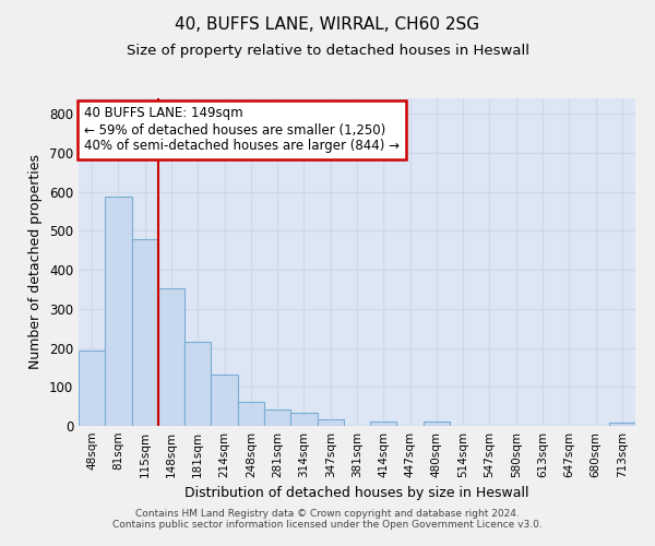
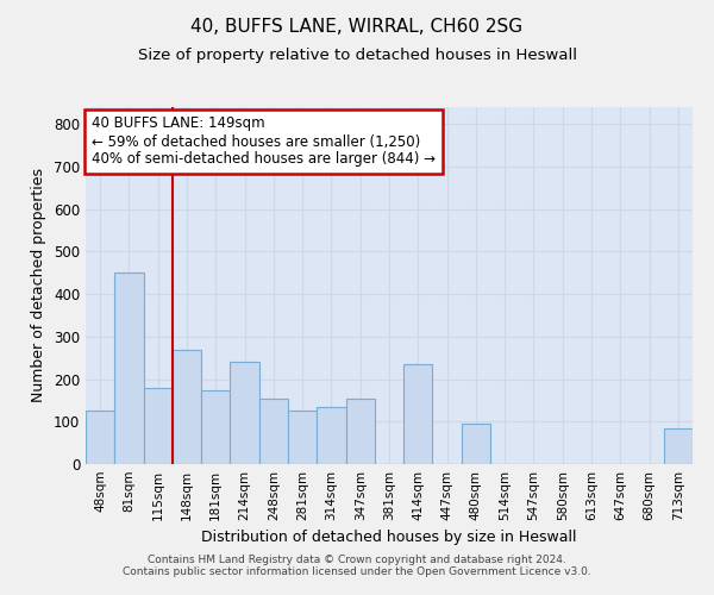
48sqm: 192 -> 125
81sqm: 588 -> 450
115sqm: 480 -> 180
148sqm: 352 -> 270
181sqm: 215 -> 175
214sqm: 133 -> 240
248sqm: 62 -> 155
281sqm: 43 -> 125
314sqm: 35 -> 135
347sqm: 18 -> 155
414sqm: 12 -> 235
480sqm: 10 -> 95
713sqm: 8 -> 85
